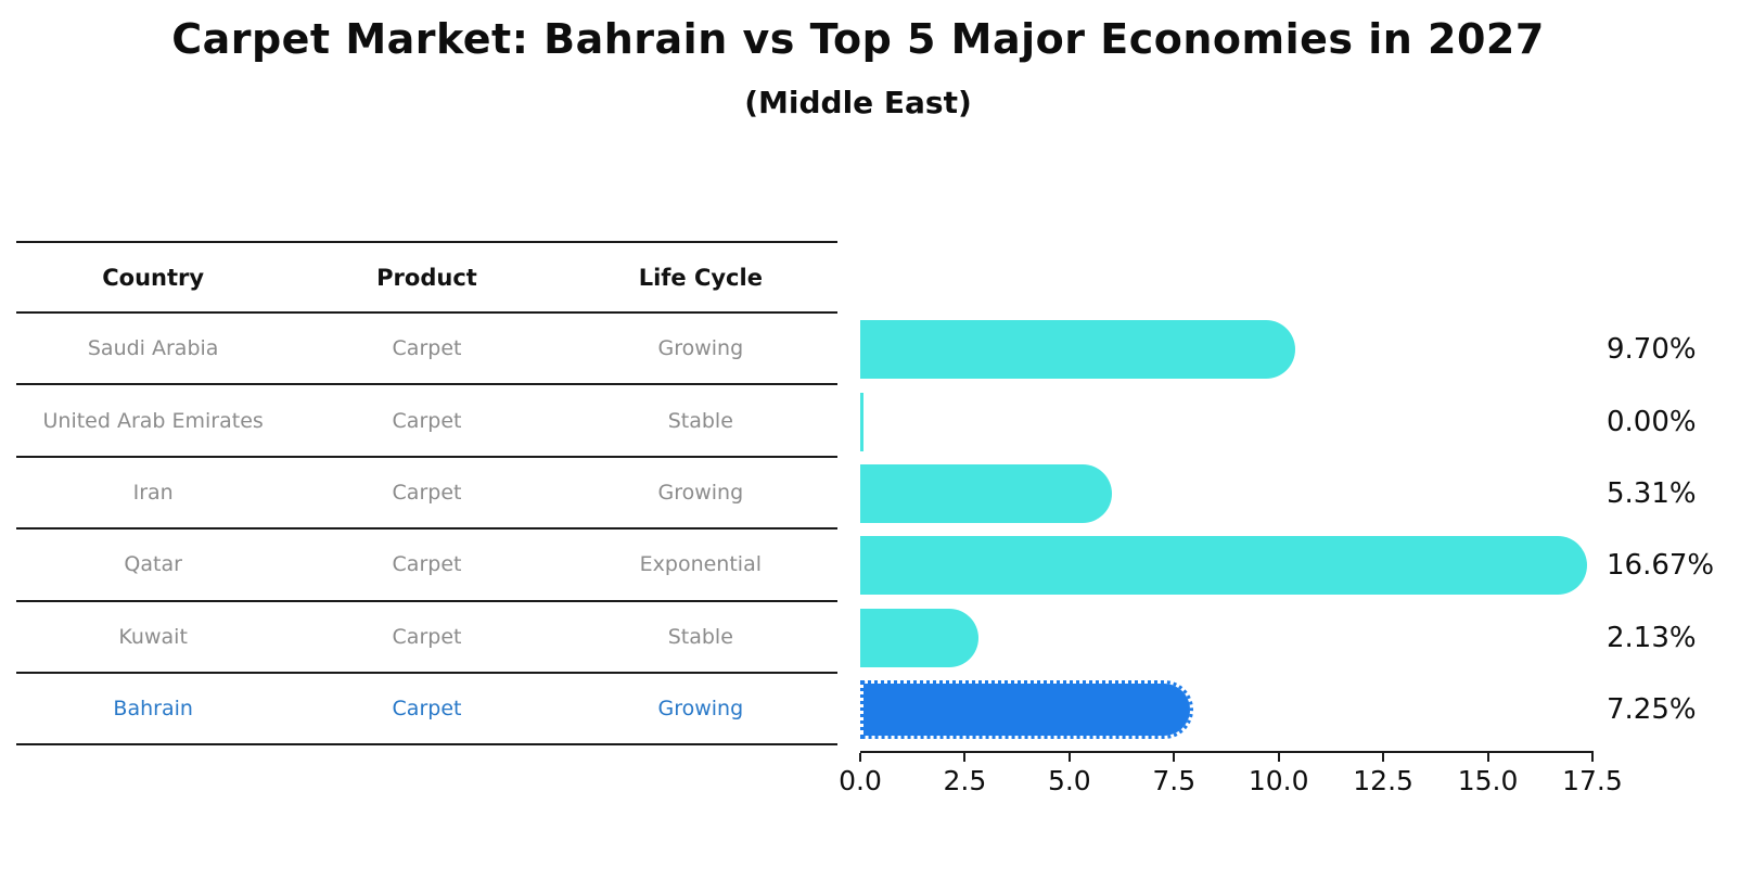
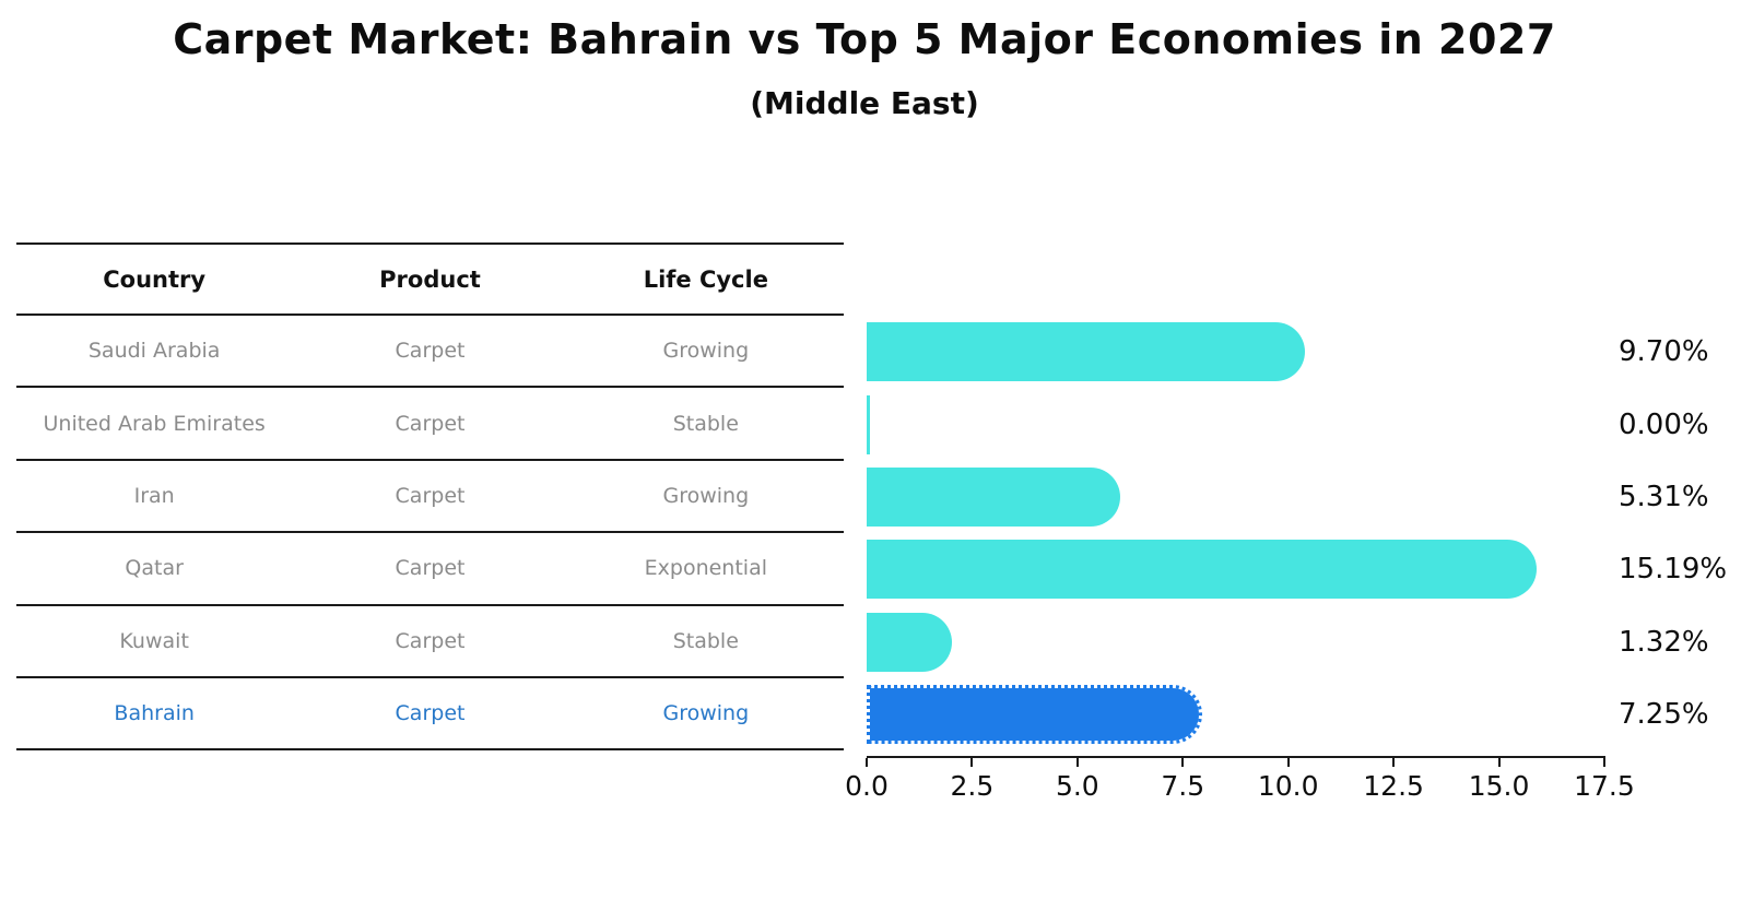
Qatar: 16.67% -> 15.19%
Kuwait: 2.13% -> 1.32%
